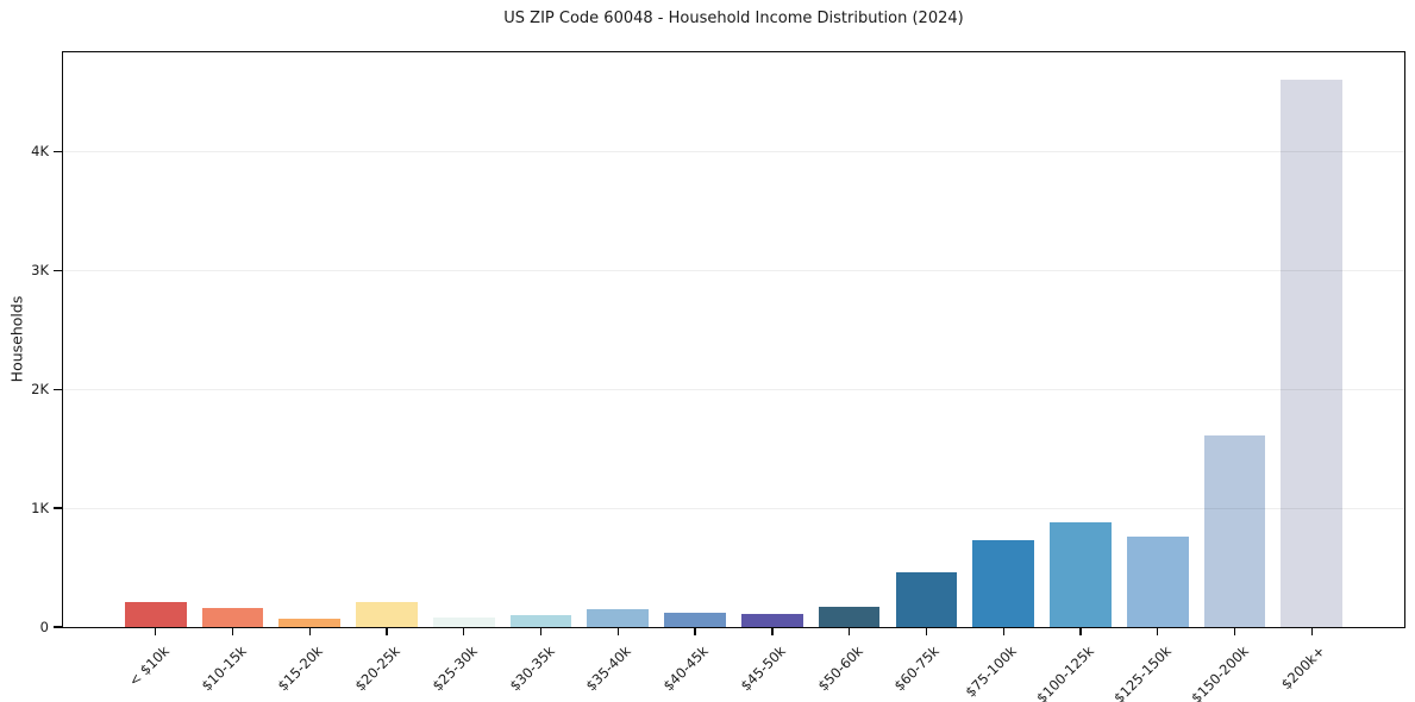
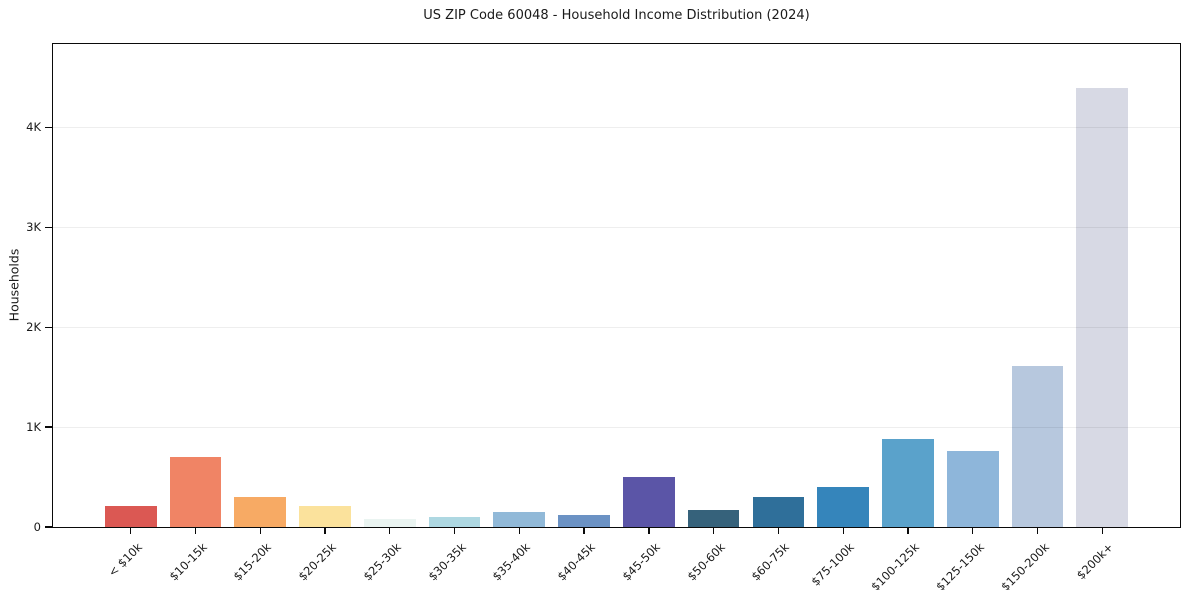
$10-15k: 0.2K -> 0.7K
$15-20k: 0.1K -> 0.3K
$45-50k: 0.1K -> 0.5K
$60-75k: 0.5K -> 0.3K
$75-100k: 0.7K -> 0.4K
$200k+: 4.6K -> 4.4K
